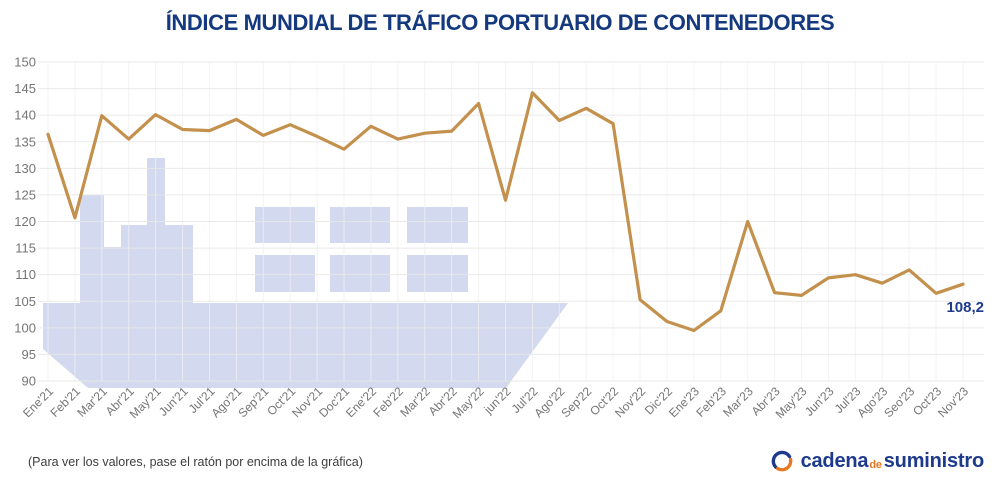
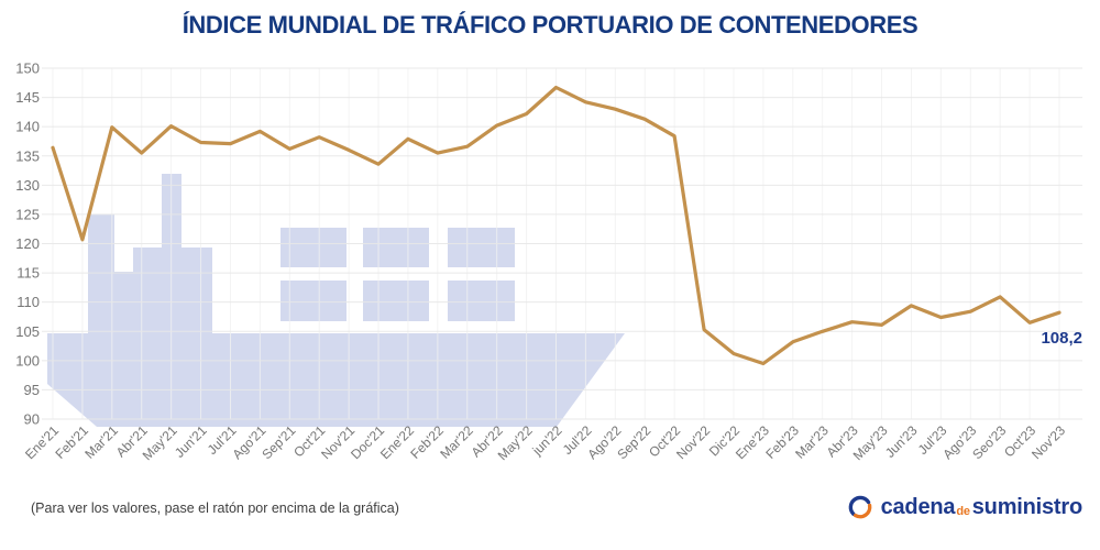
Abr'22: 137 -> 140
jun'22: 124 -> 147
Ago'22: 139 -> 143
Mar'23: 120 -> 105
Jul'23: 110 -> 107
